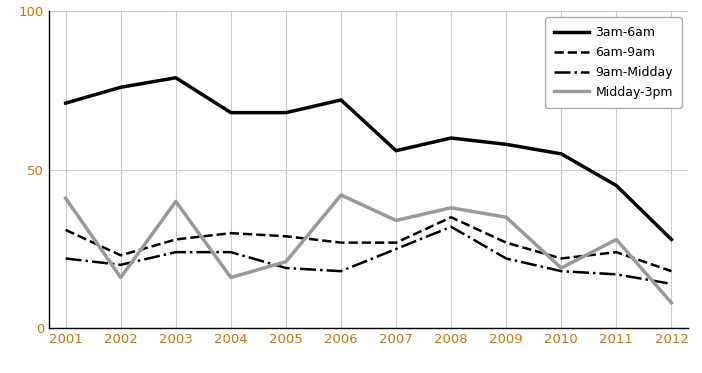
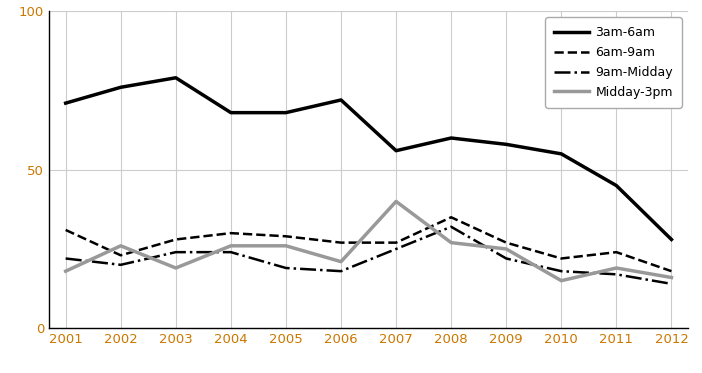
Midday-3pm/2001: 41 -> 18
Midday-3pm/2002: 16 -> 26
Midday-3pm/2003: 40 -> 19
Midday-3pm/2004: 16 -> 26
Midday-3pm/2005: 21 -> 26
Midday-3pm/2006: 42 -> 21
Midday-3pm/2007: 34 -> 40
Midday-3pm/2008: 38 -> 27
Midday-3pm/2009: 35 -> 25
Midday-3pm/2010: 19 -> 15
Midday-3pm/2011: 28 -> 19
Midday-3pm/2012: 8 -> 16
